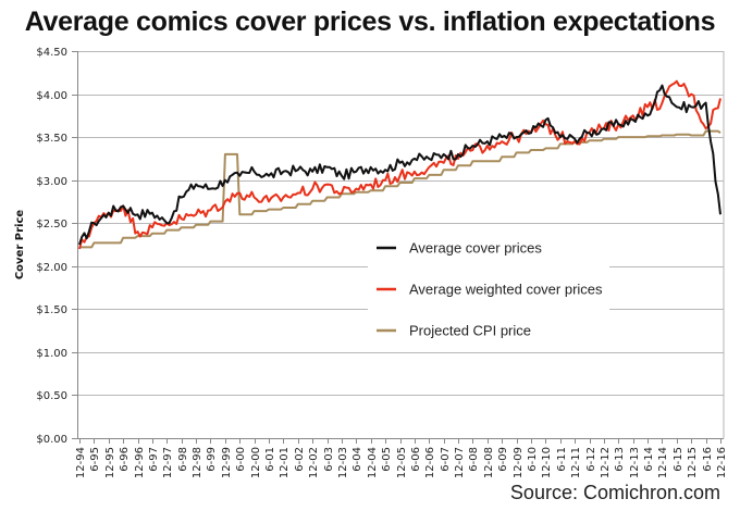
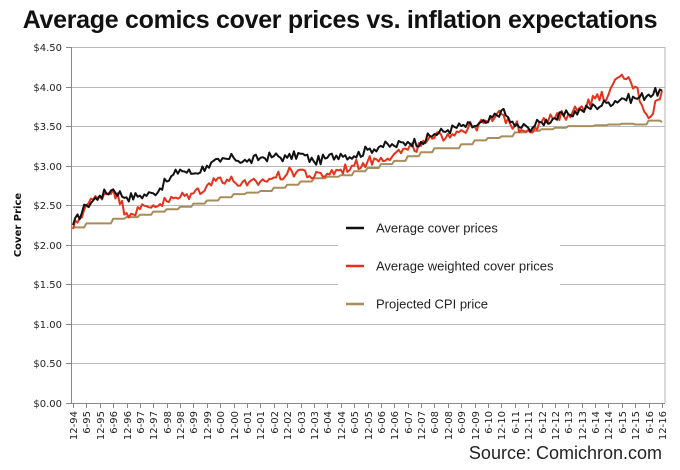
Average cover prices/12-97: $2.5 -> $2.6
Projected CPI price/12-99: $3.3 -> $2.6
Average cover prices/12-14: $4.1 -> $3.8
Average cover prices/12-16: $2.6 -> $4.0
